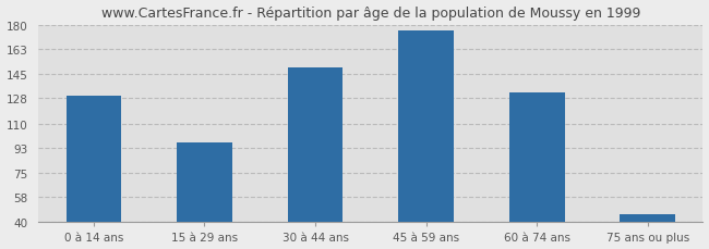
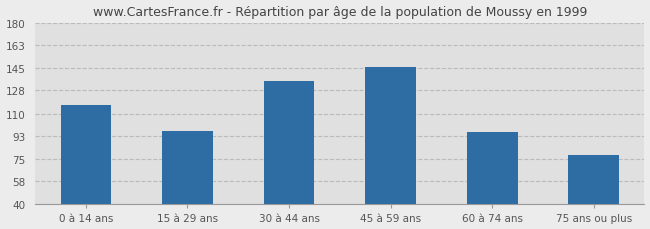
0 à 14 ans: 130 -> 117
30 à 44 ans: 150 -> 135
45 à 59 ans: 176 -> 146
60 à 74 ans: 132 -> 96
75 ans ou plus: 46 -> 78
